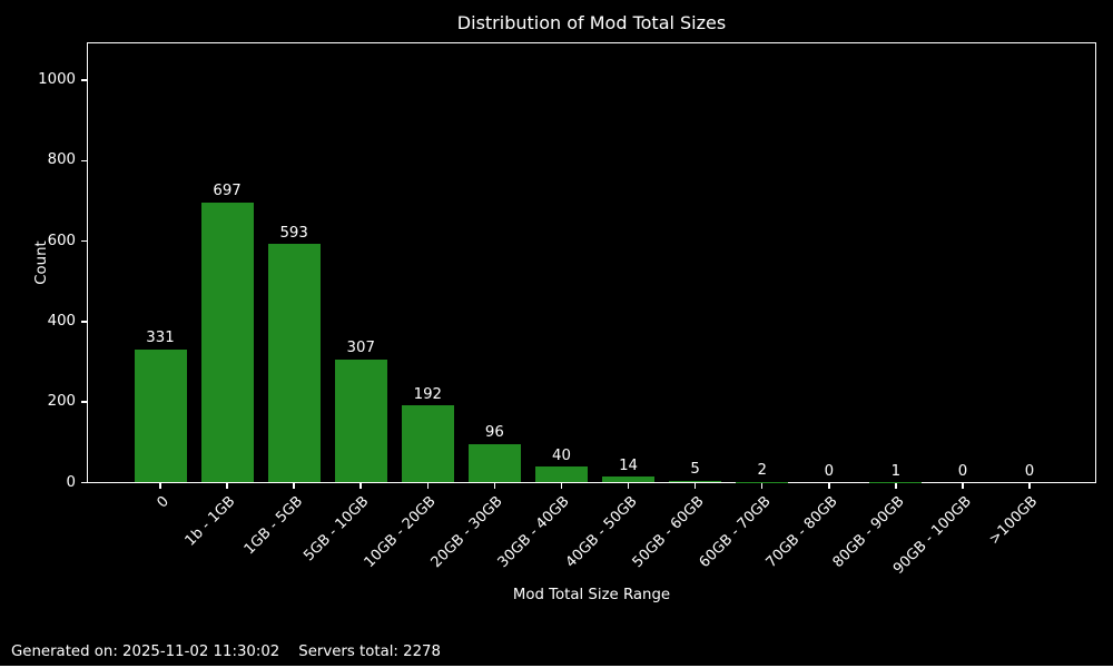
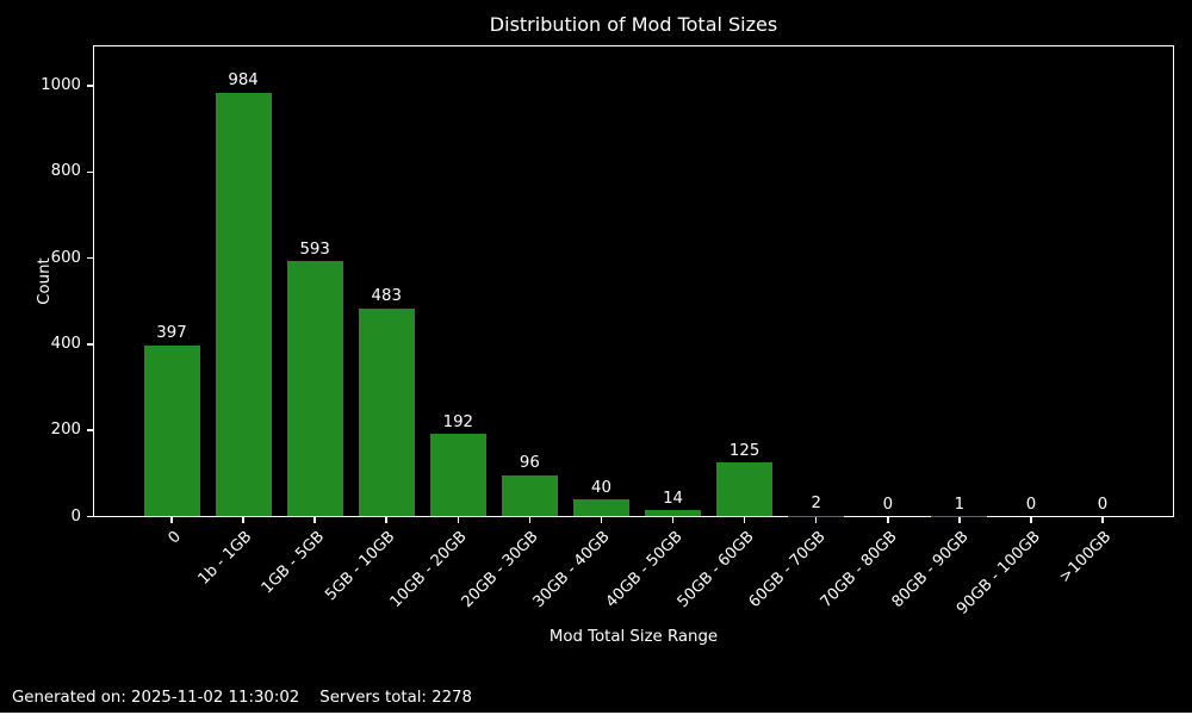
0: 331 -> 397
1b - 1GB: 697 -> 984
5GB - 10GB: 307 -> 483
50GB - 60GB: 5 -> 125
